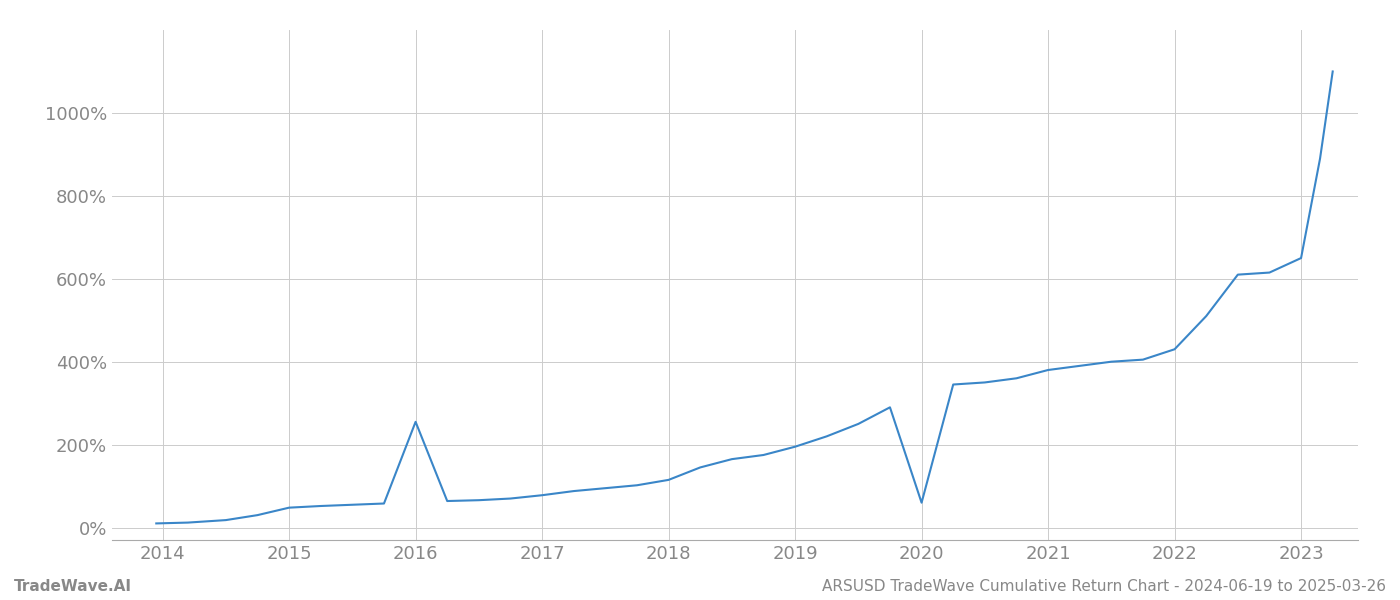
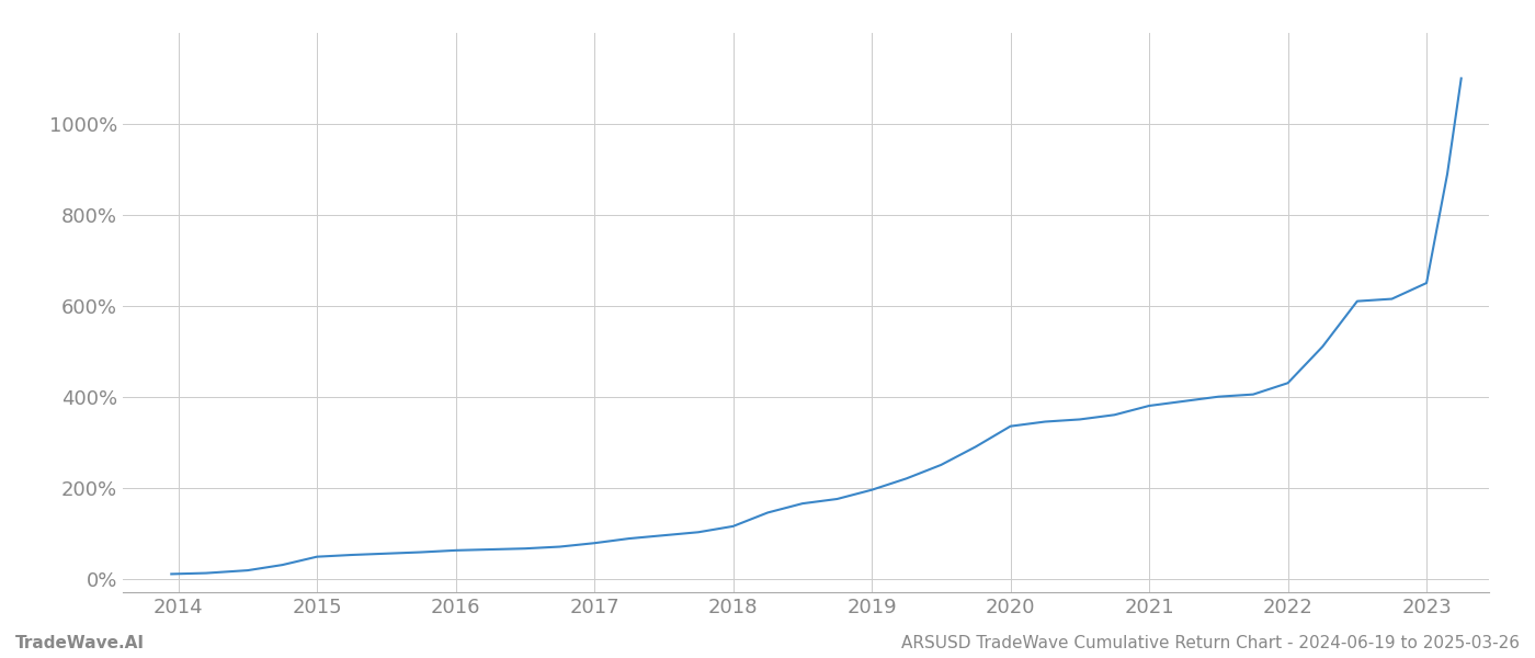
2016: 255% -> 62%
2020: 60% -> 335%
